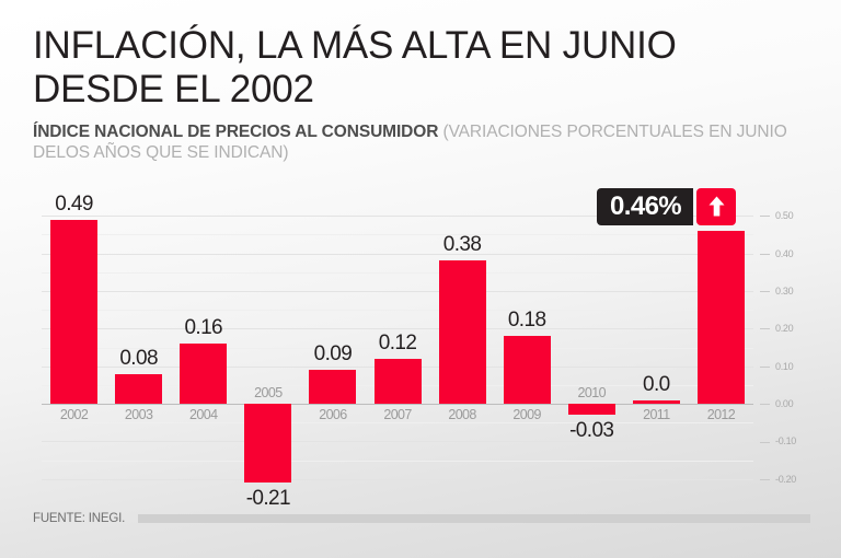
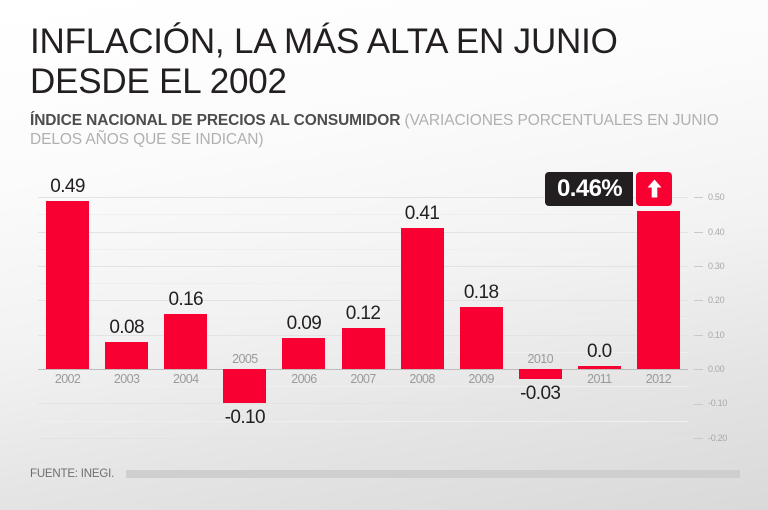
2005: -0.21 -> -0.10
2008: 0.38 -> 0.41
